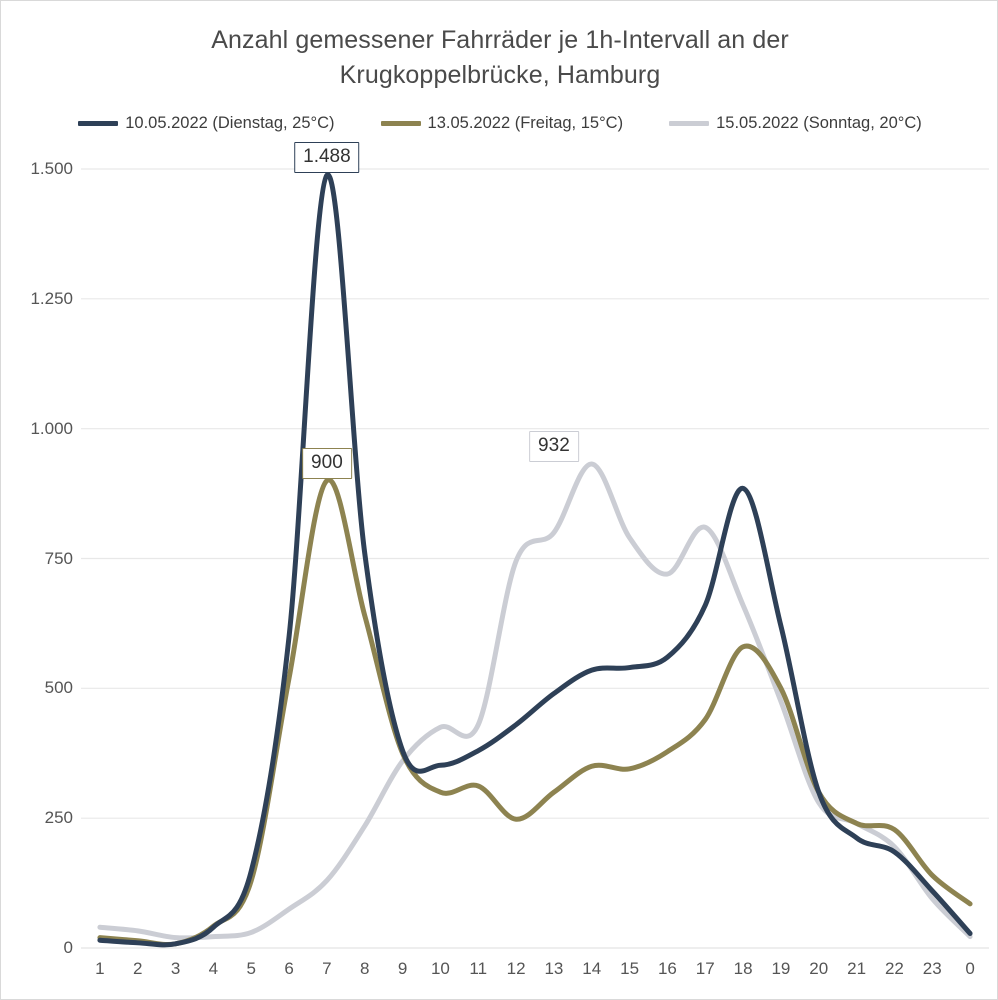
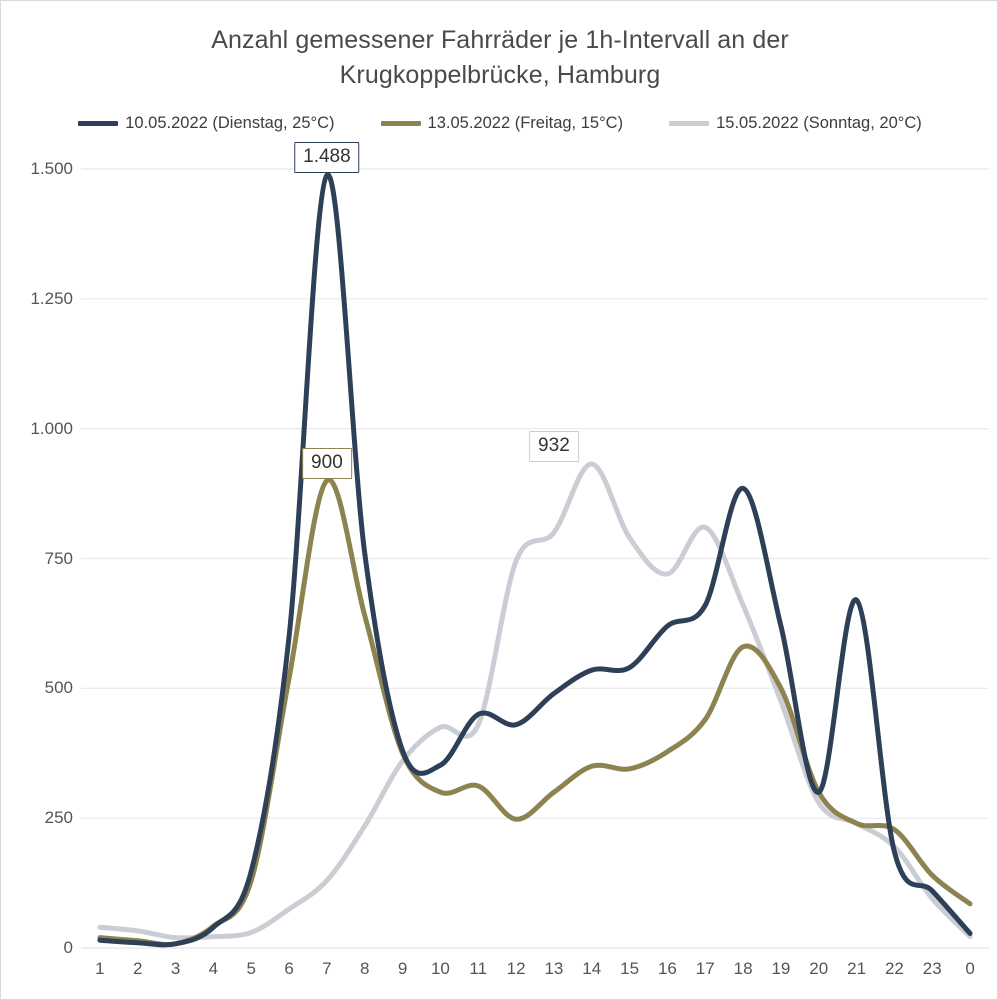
10.05.2022 (Dienstag, 25°C)/11: 380 -> 450
10.05.2022 (Dienstag, 25°C)/16: 560 -> 620
10.05.2022 (Dienstag, 25°C)/21: 210 -> 670
